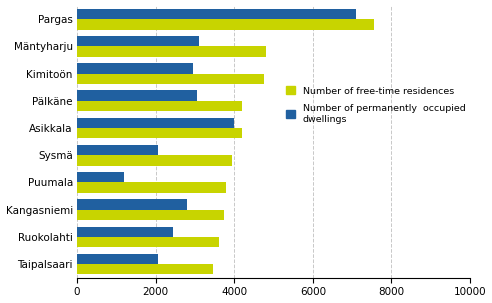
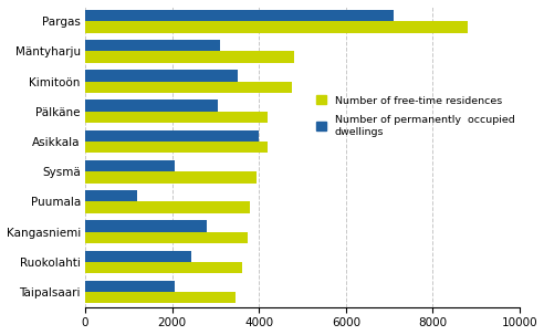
Number of free-time residences/Pargas: 7550 -> 8800
Number of permanently occupied dwellings/Kimitoön: 2950 -> 3500
